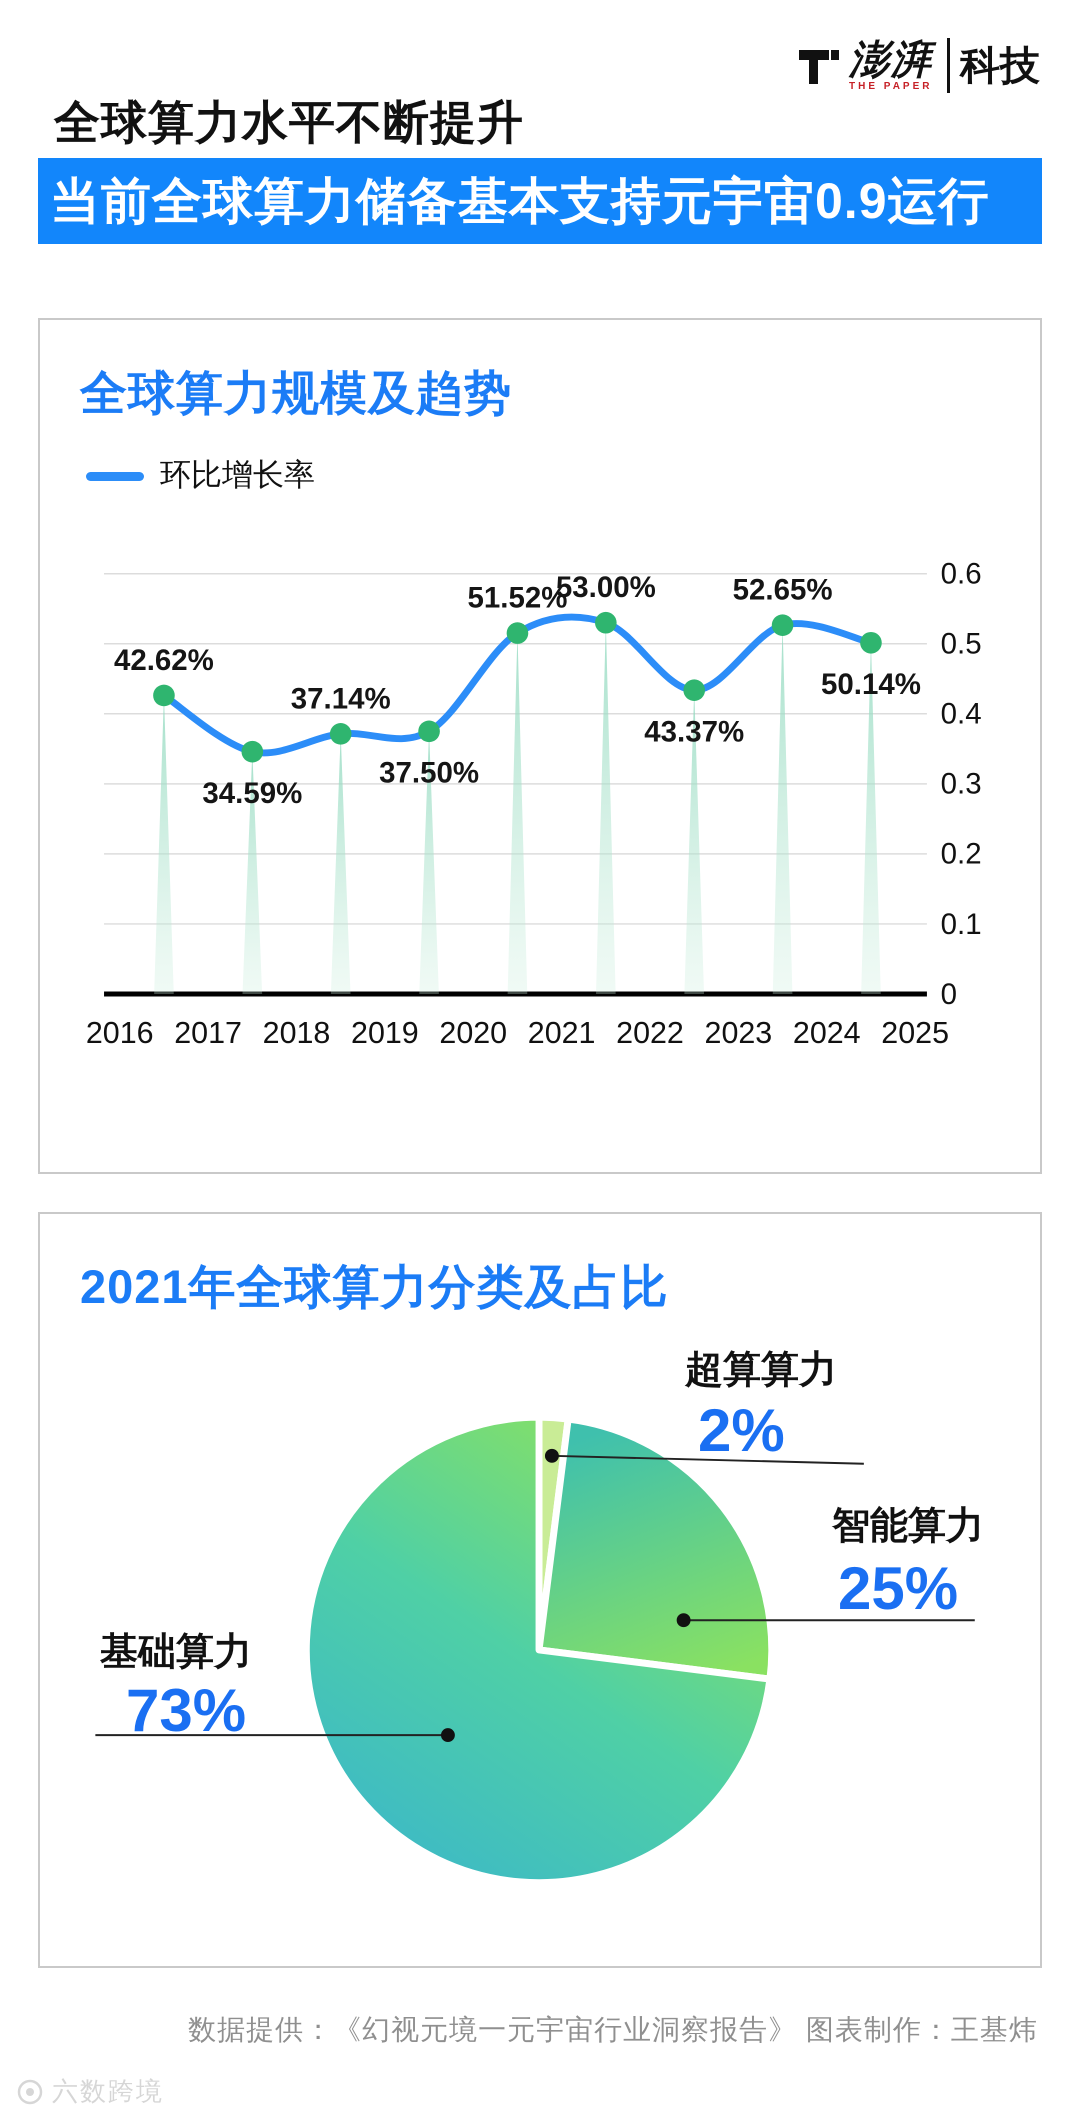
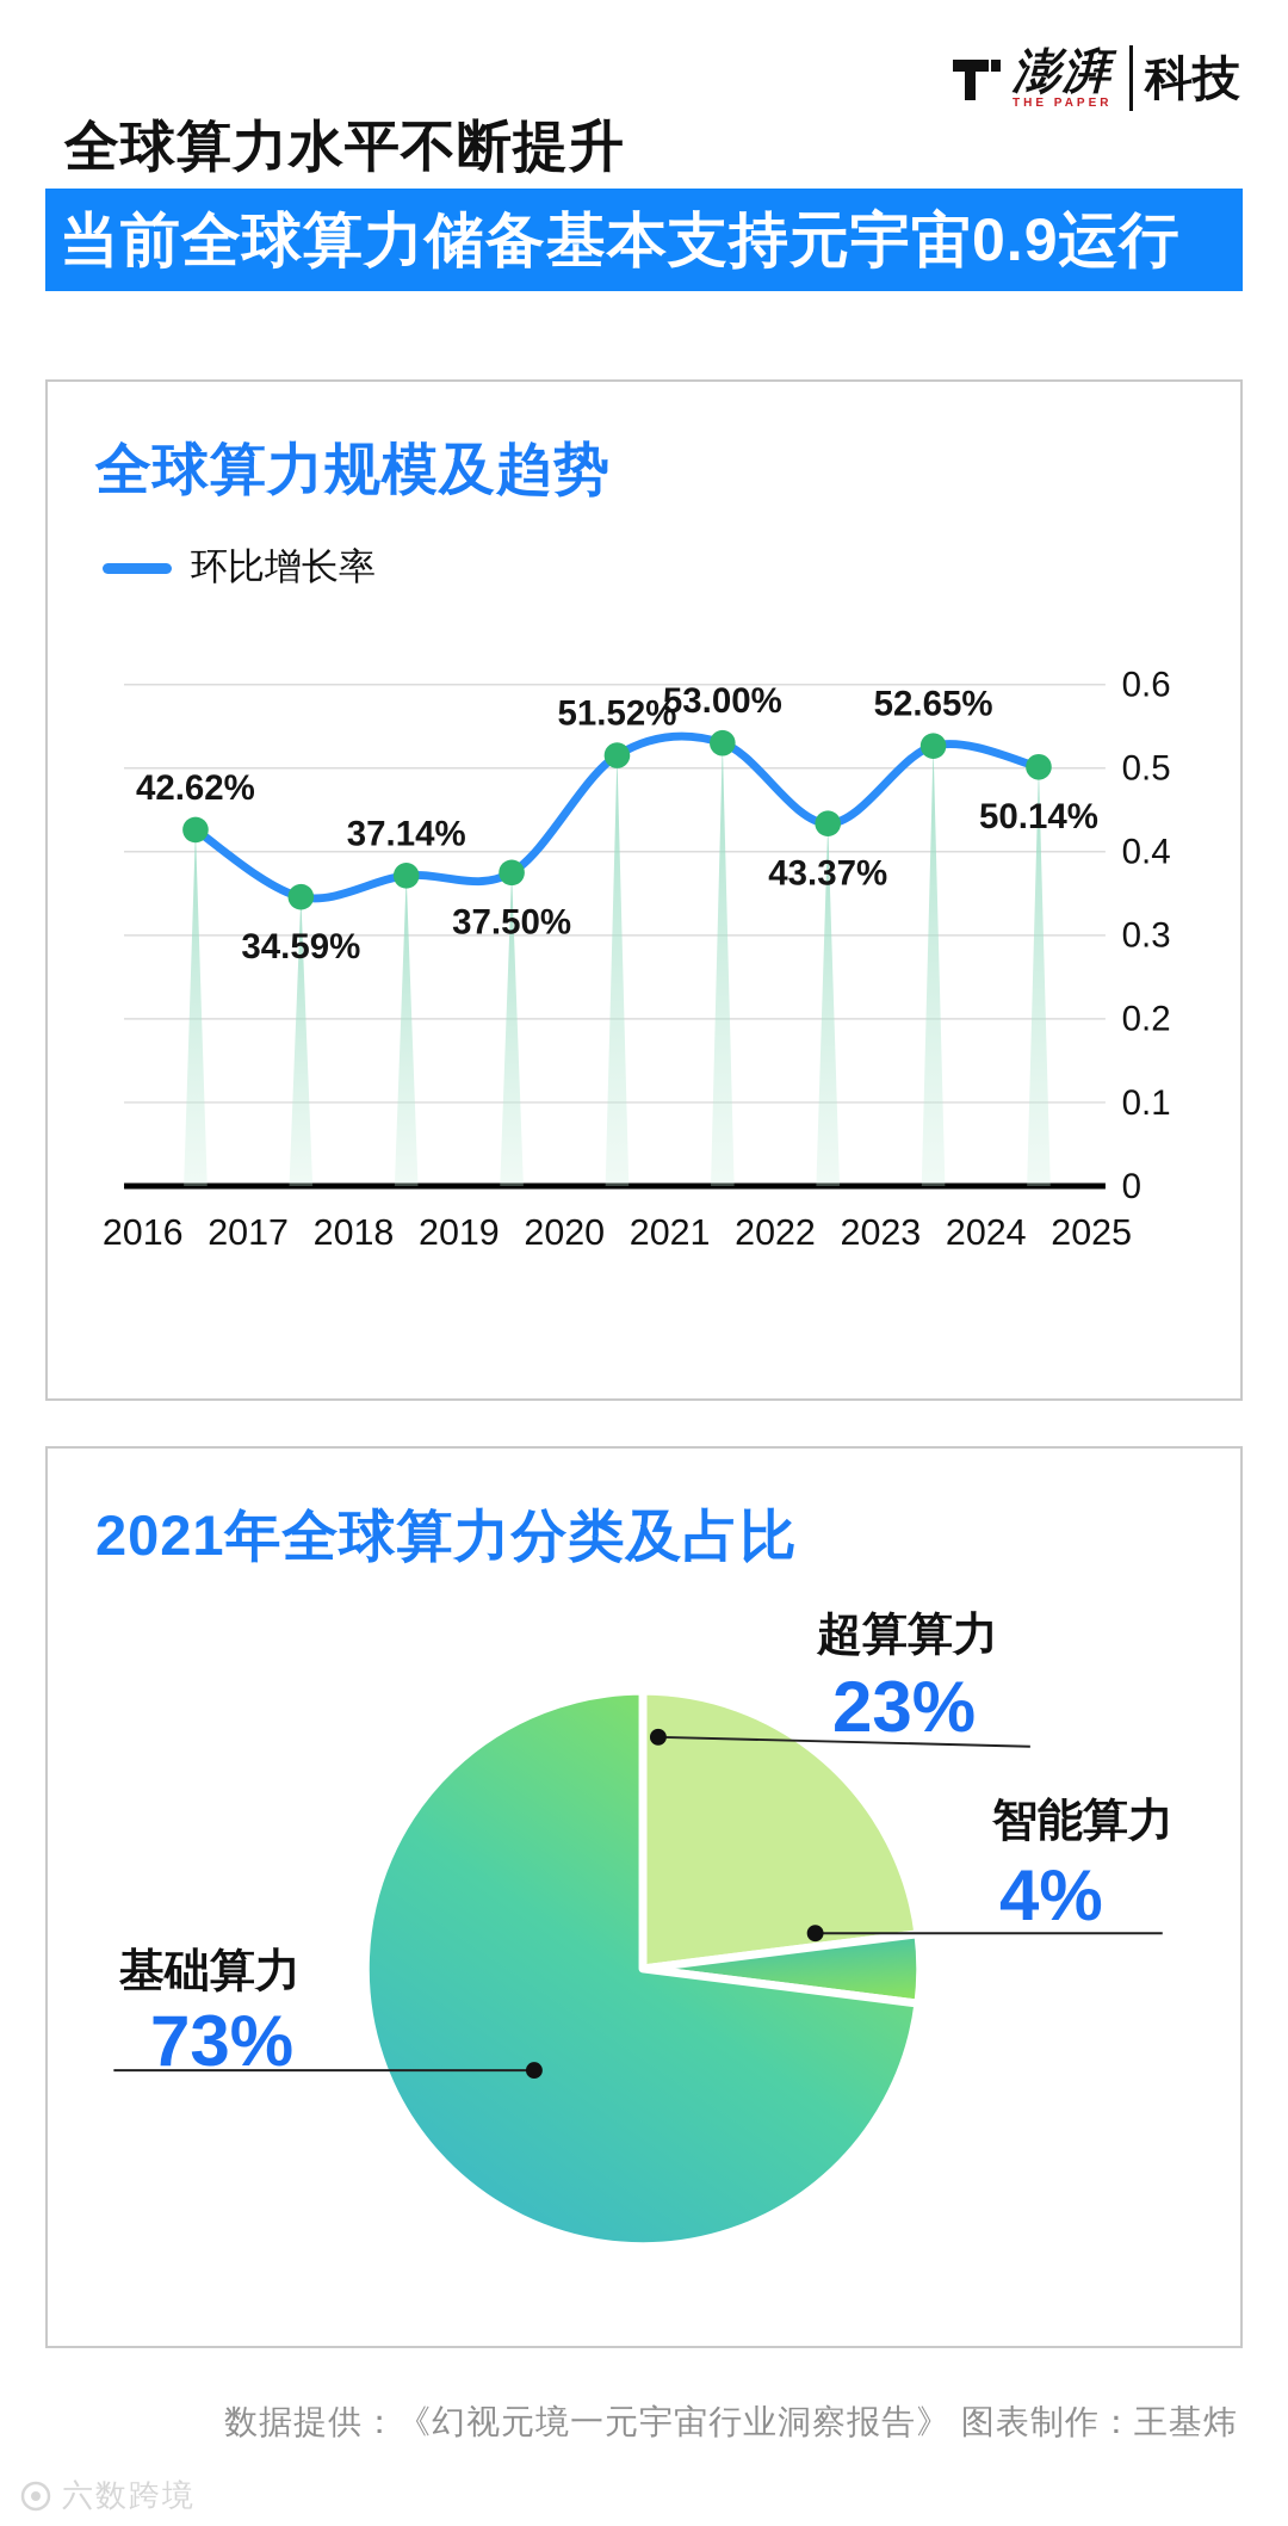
2021年全球算力分类及占比/超算算力: 2% -> 23%
2021年全球算力分类及占比/智能算力: 25% -> 4%
